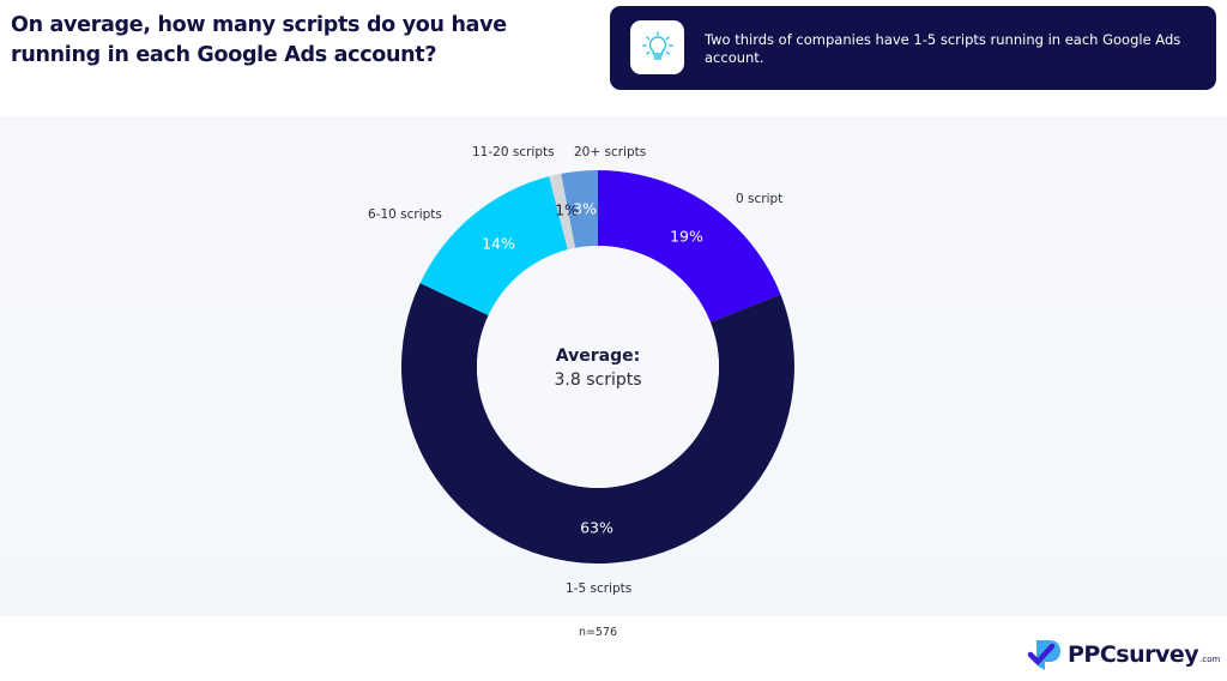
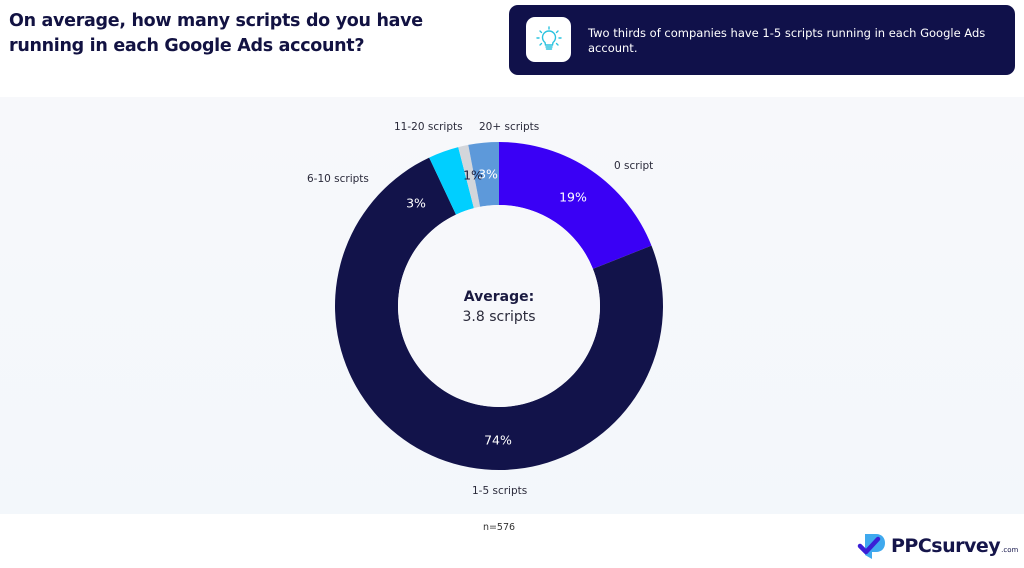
1-5 scripts: 63% -> 74%
6-10 scripts: 14% -> 3%
